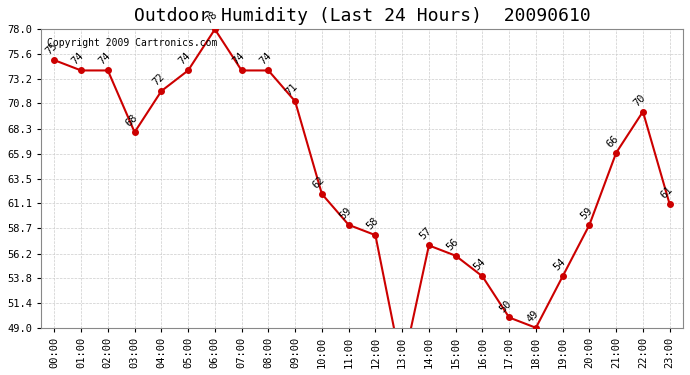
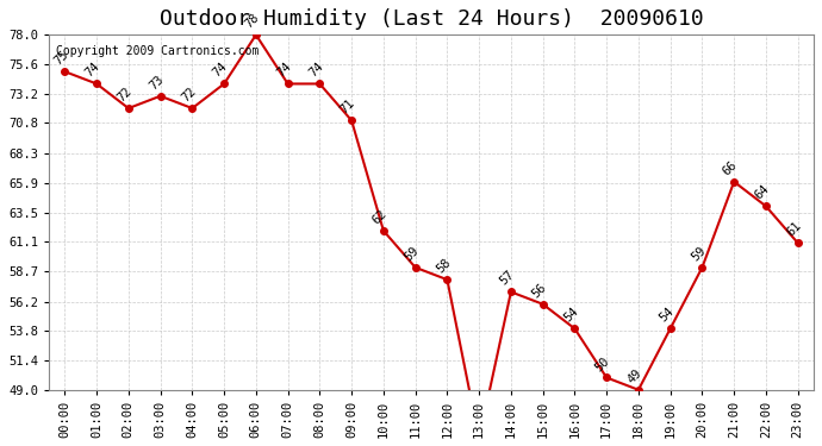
02:00: 74 -> 72
03:00: 68 -> 73
22:00: 70 -> 64
